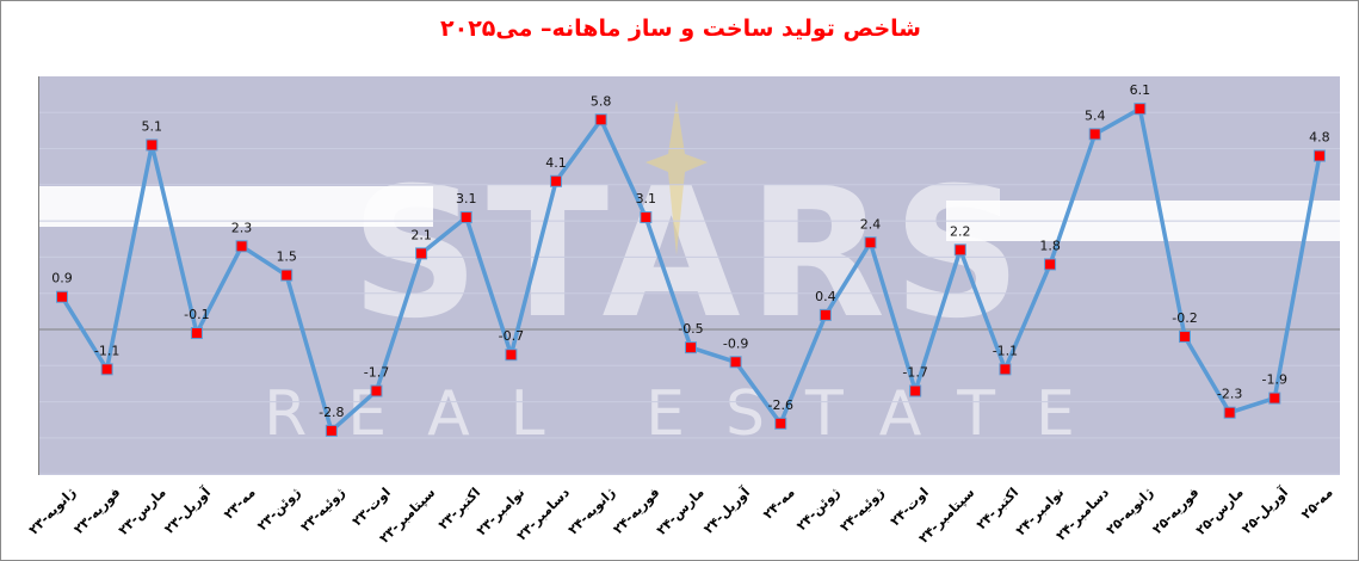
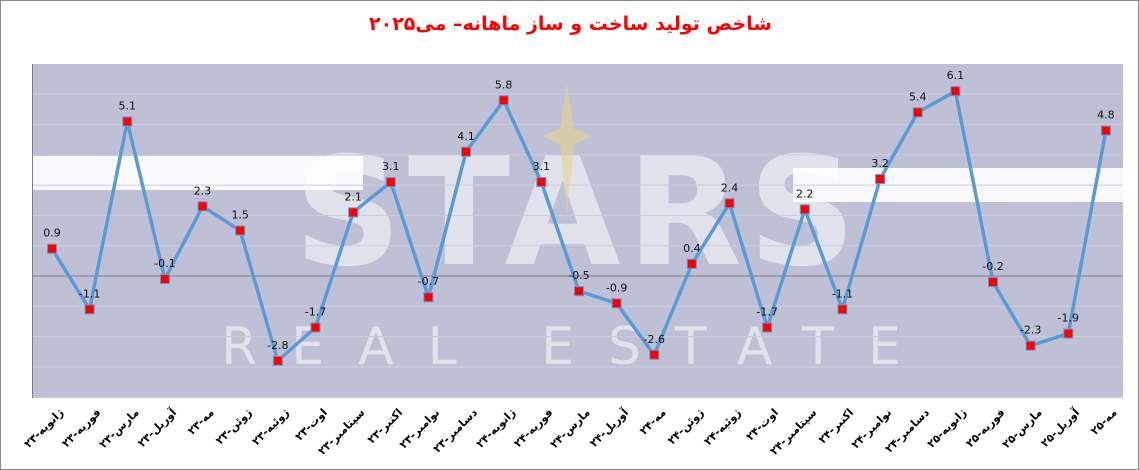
نوامبر-۲۴: 1.8 -> 3.2
